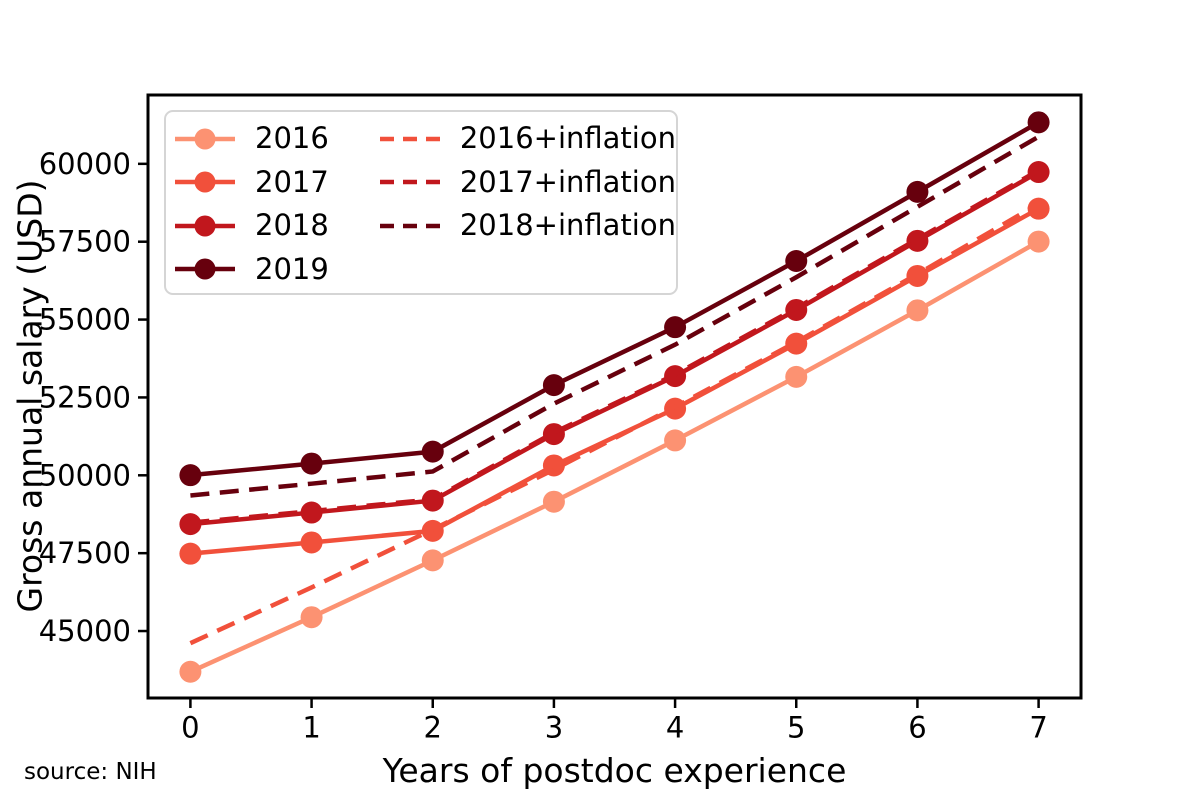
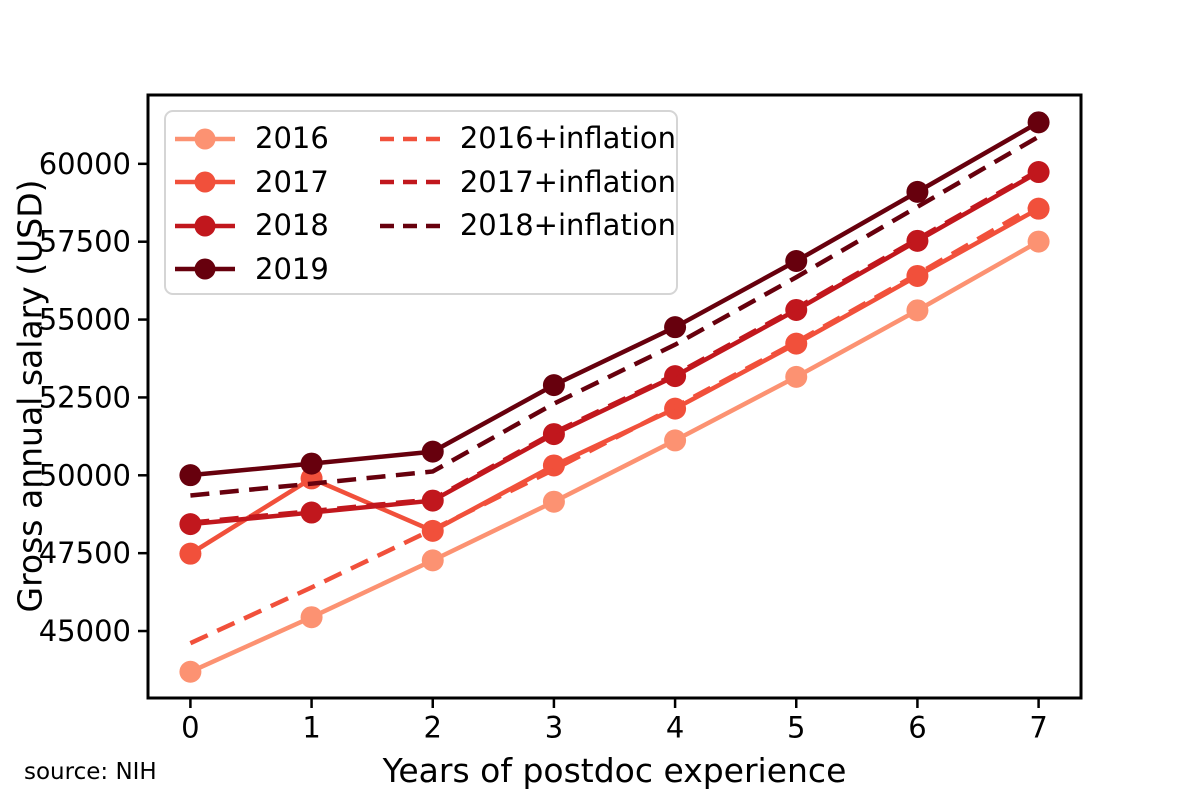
2017/1: 47800 -> 49900
